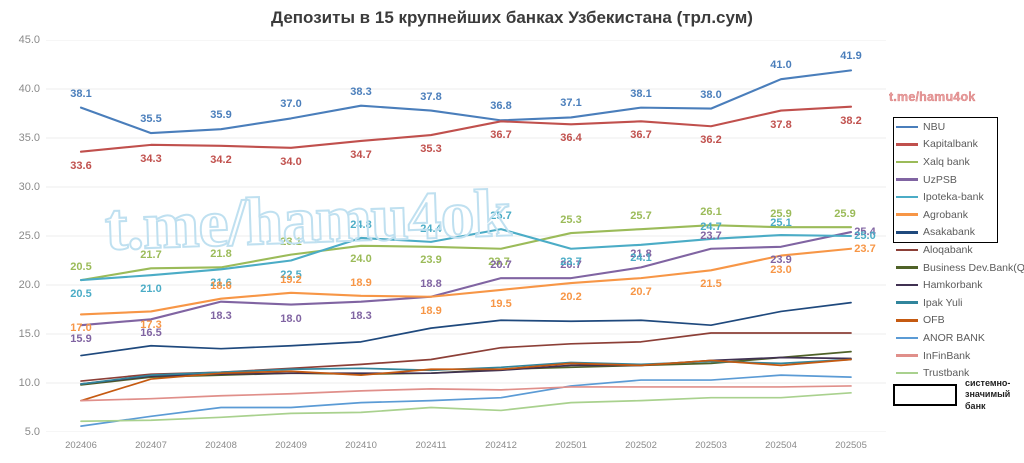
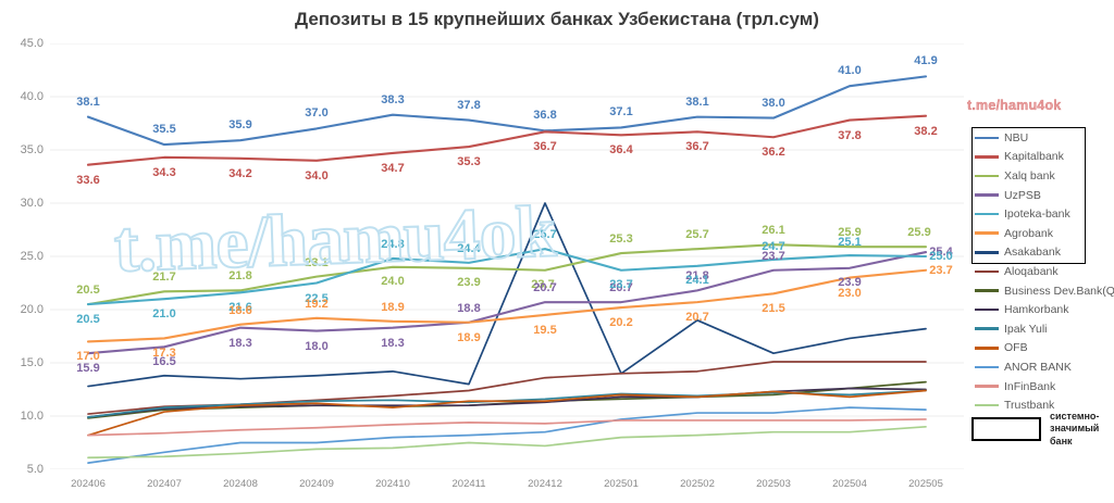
Asakabank/202411: 16 -> 13
Asakabank/202412: 16 -> 30
Asakabank/202501: 16 -> 14
Asakabank/202502: 16 -> 19
